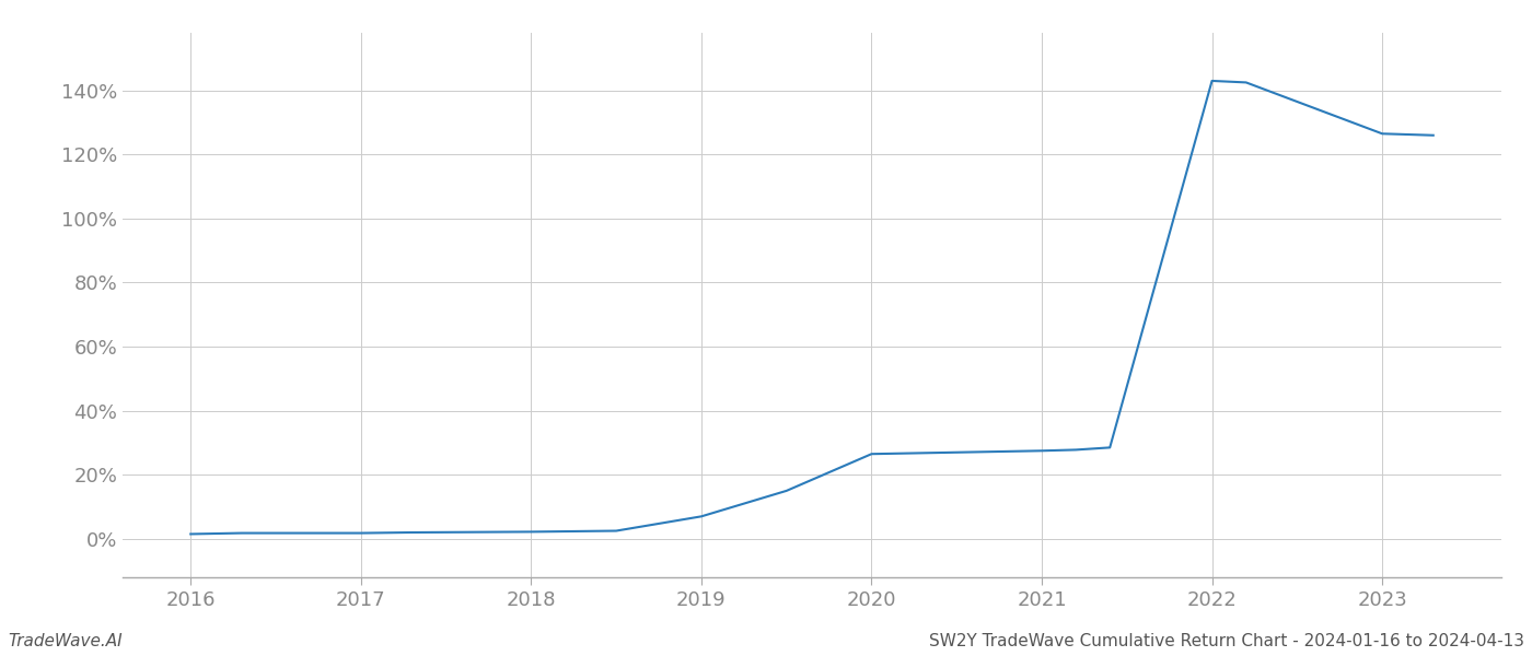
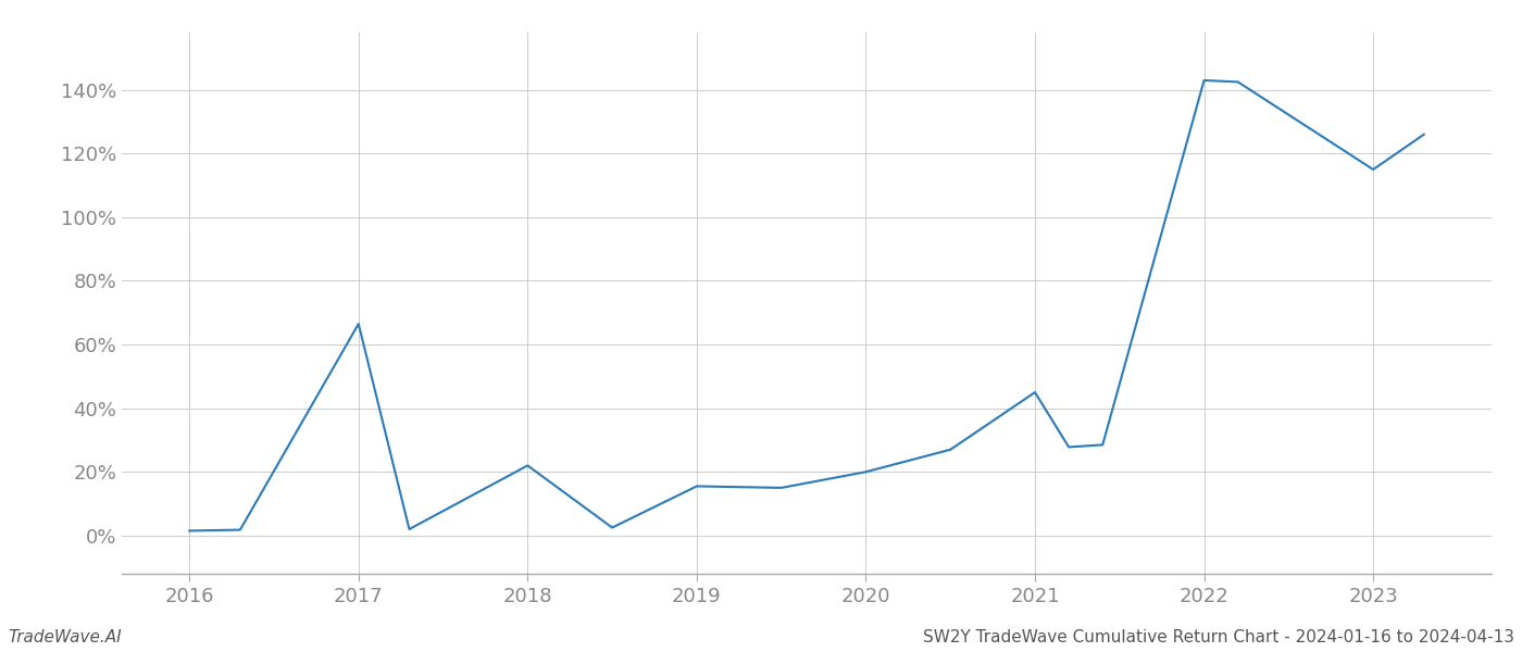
2017: 1.8% -> 66.5%
2018: 2.2% -> 22.0%
2019: 7.0% -> 15.5%
2020: 26.5% -> 20.0%
2021: 27.5% -> 45.0%
2023: 126.5% -> 115.0%
